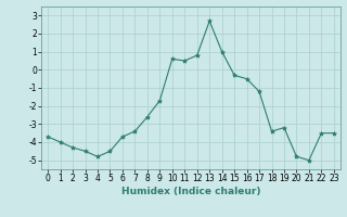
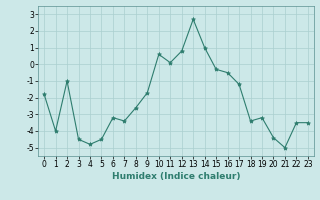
0: -3.7 -> -1.8
2: -4.3 -> -1.0
6: -3.7 -> -3.2
11: 0.5 -> 0.1
20: -4.8 -> -4.4
